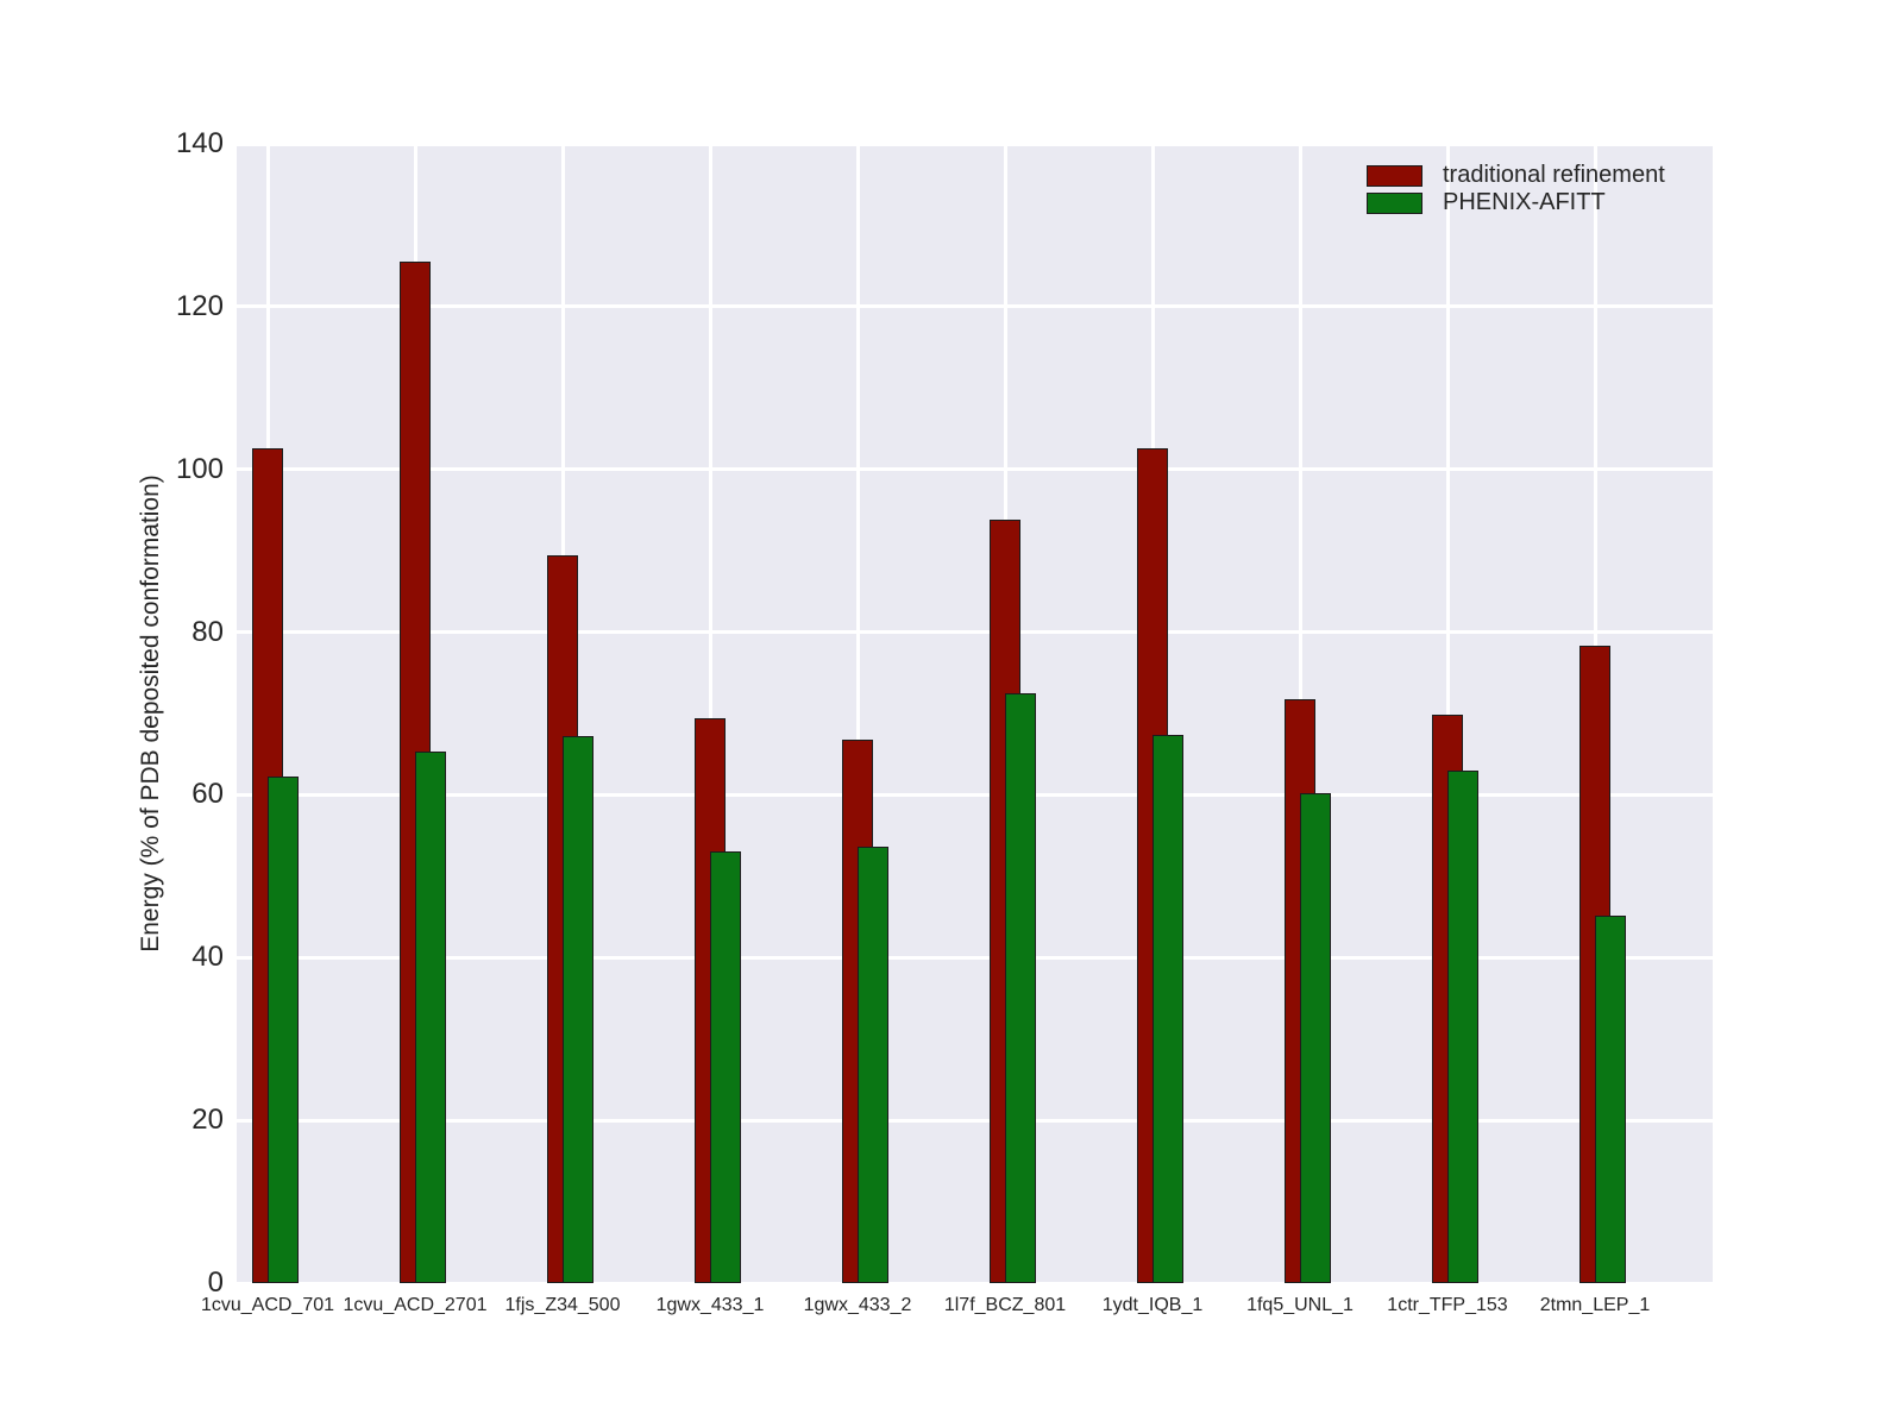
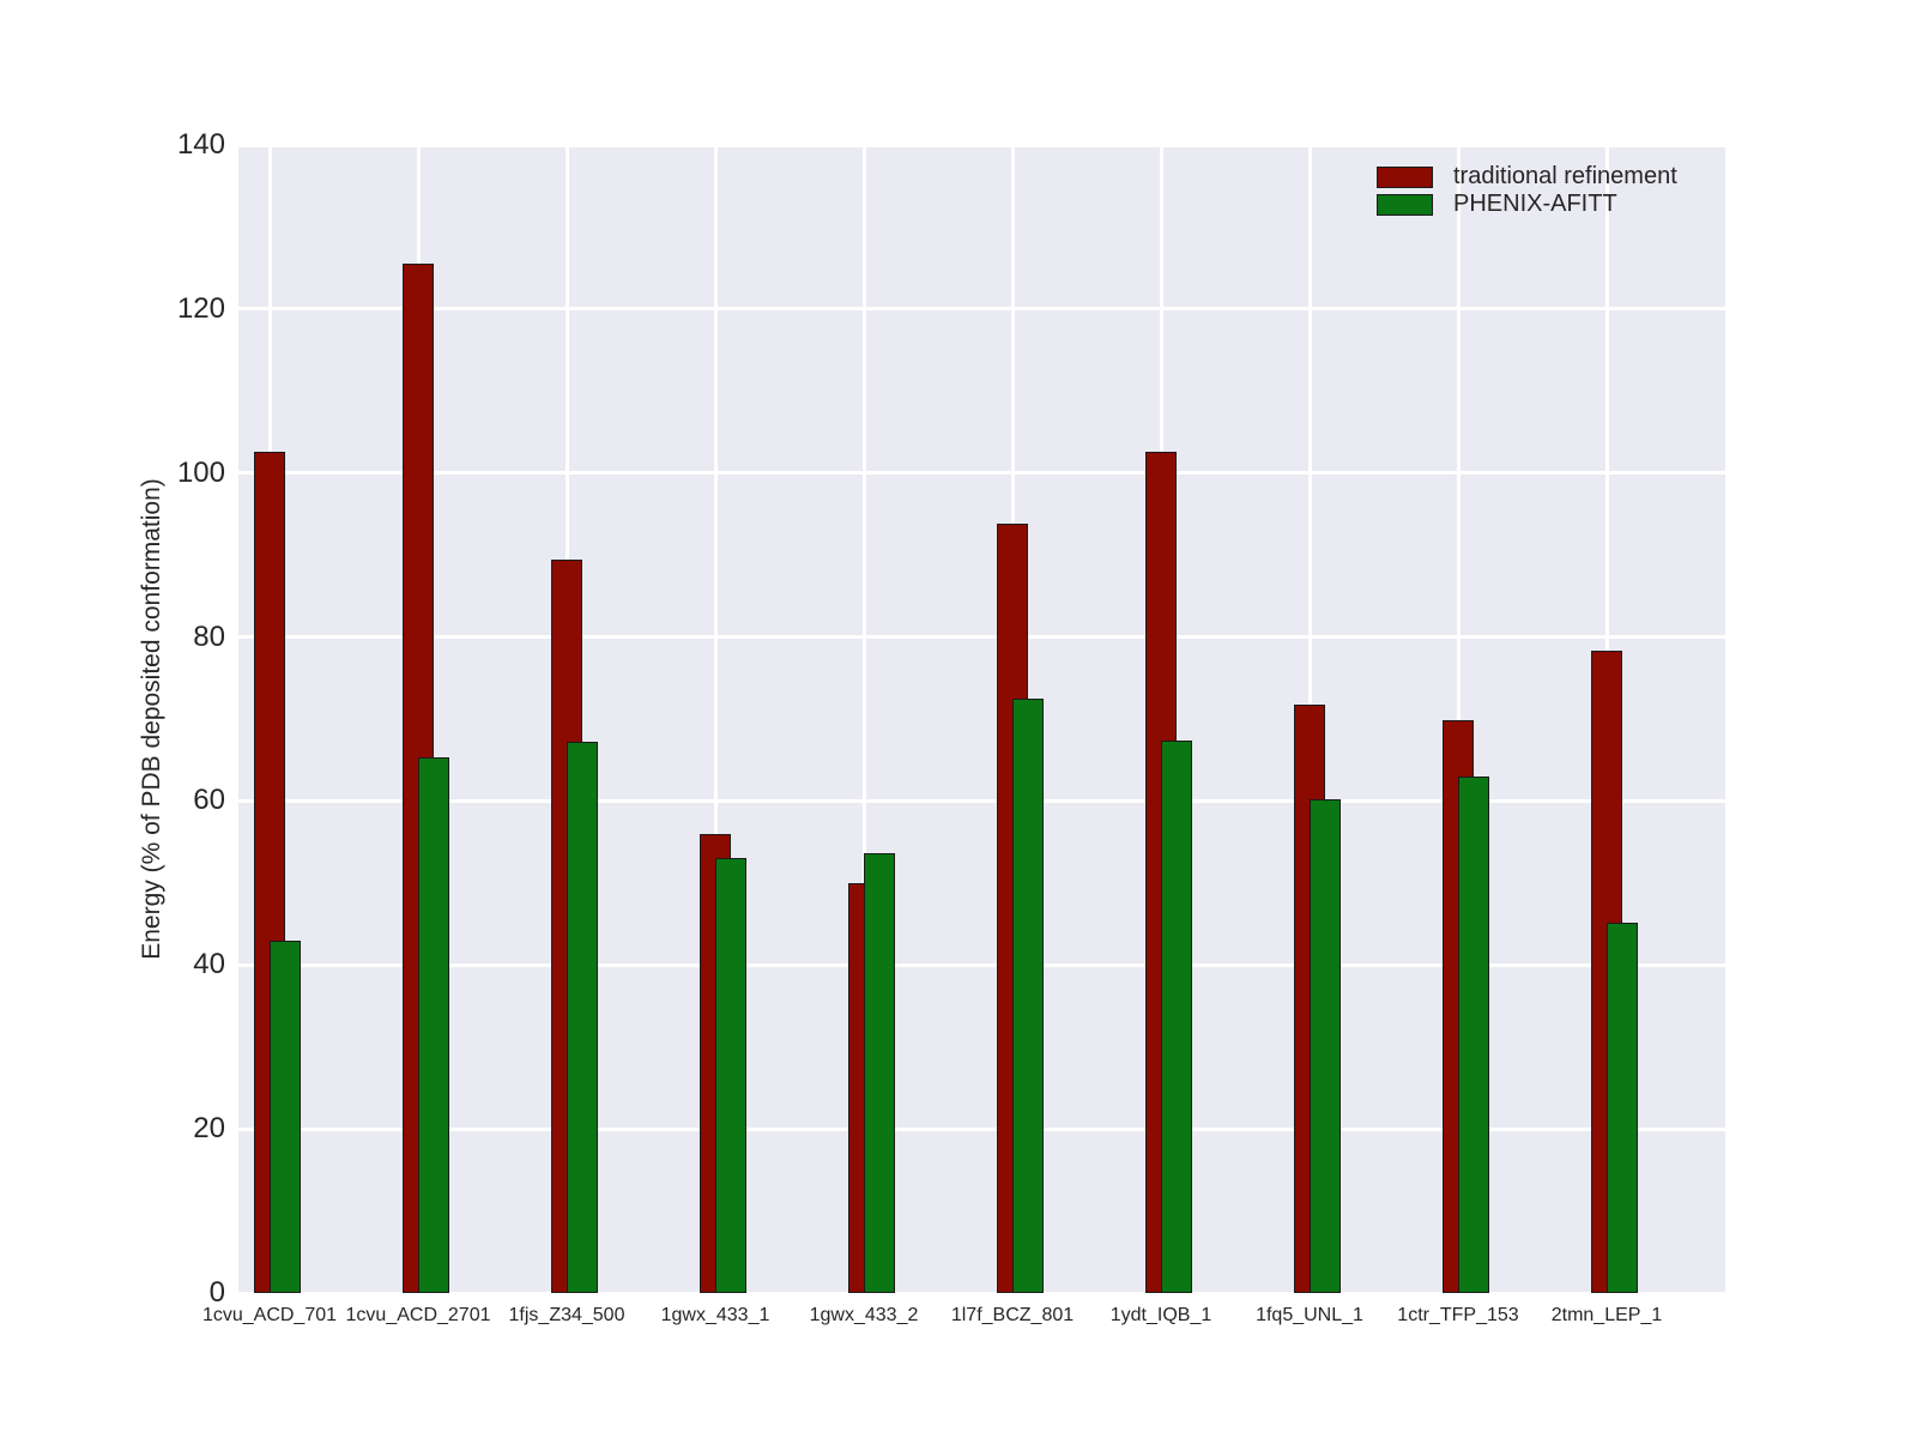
PHENIX-AFITT/1cvu_ACD_701: 62 -> 43
traditional refinement/1gwx_433_1: 69 -> 56
traditional refinement/1gwx_433_2: 67 -> 50
